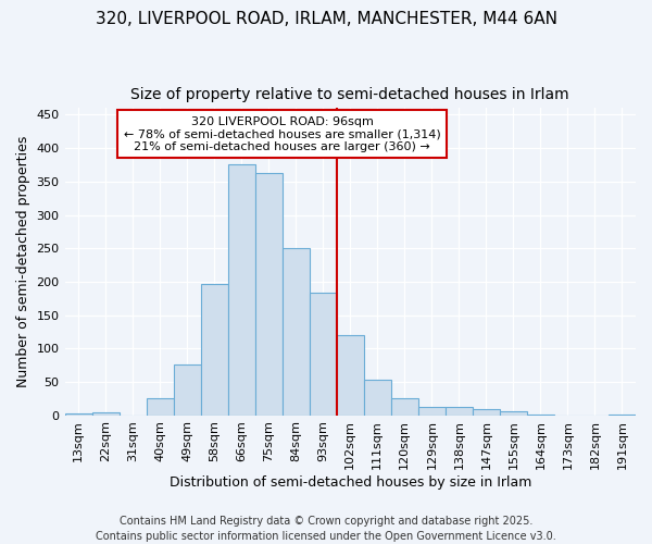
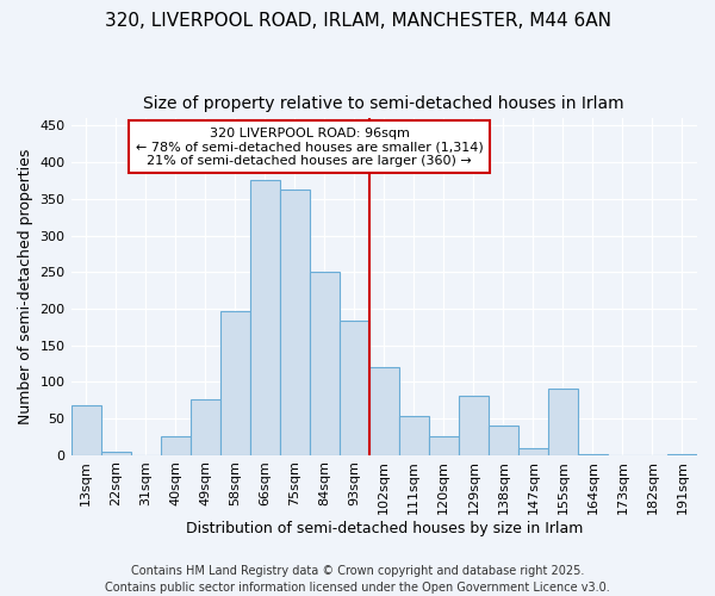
13sqm: 3 -> 68
129sqm: 13 -> 80
138sqm: 12 -> 40
155sqm: 6 -> 90
